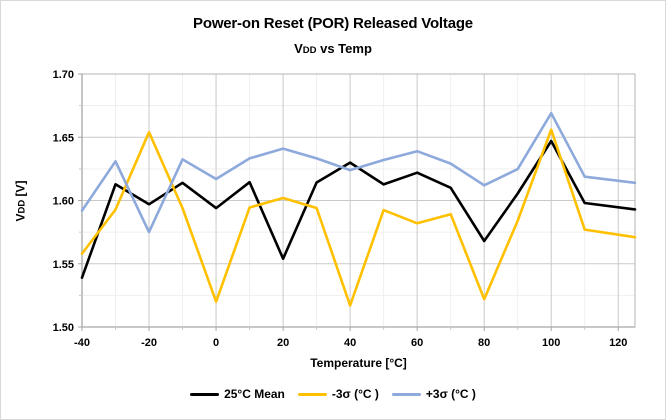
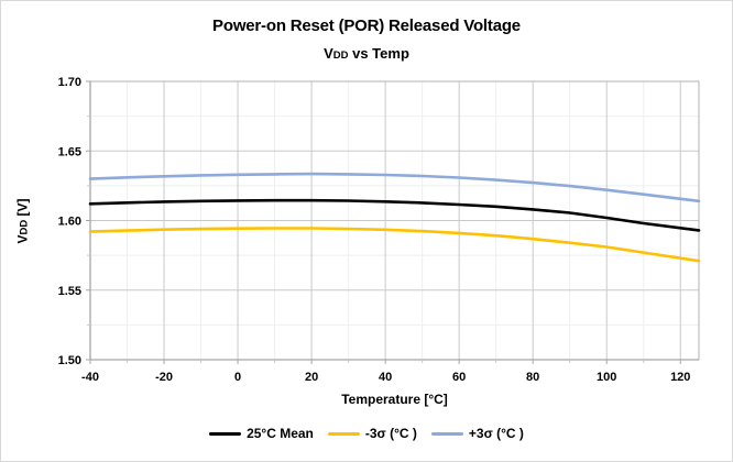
25°C Mean/-40: 1.539 -> 1.612
-3σ (°C )/-40: 1.558 -> 1.592
+3σ (°C )/-40: 1.592 -> 1.630
25°C Mean/-20: 1.597 -> 1.613
-3σ (°C )/-20: 1.654 -> 1.593
+3σ (°C )/-20: 1.575 -> 1.632
25°C Mean/0: 1.594 -> 1.614
-3σ (°C )/0: 1.520 -> 1.594
+3σ (°C )/0: 1.617 -> 1.633
25°C Mean/20: 1.554 -> 1.615
-3σ (°C )/20: 1.602 -> 1.595
+3σ (°C )/20: 1.641 -> 1.633
25°C Mean/40: 1.630 -> 1.614
-3σ (°C )/40: 1.517 -> 1.593
+3σ (°C )/40: 1.624 -> 1.633
25°C Mean/60: 1.622 -> 1.611
-3σ (°C )/60: 1.582 -> 1.591
+3σ (°C )/60: 1.639 -> 1.631
25°C Mean/80: 1.568 -> 1.608
-3σ (°C )/80: 1.522 -> 1.587
+3σ (°C )/80: 1.612 -> 1.627
25°C Mean/100: 1.647 -> 1.602
-3σ (°C )/100: 1.656 -> 1.581
+3σ (°C )/100: 1.669 -> 1.622
